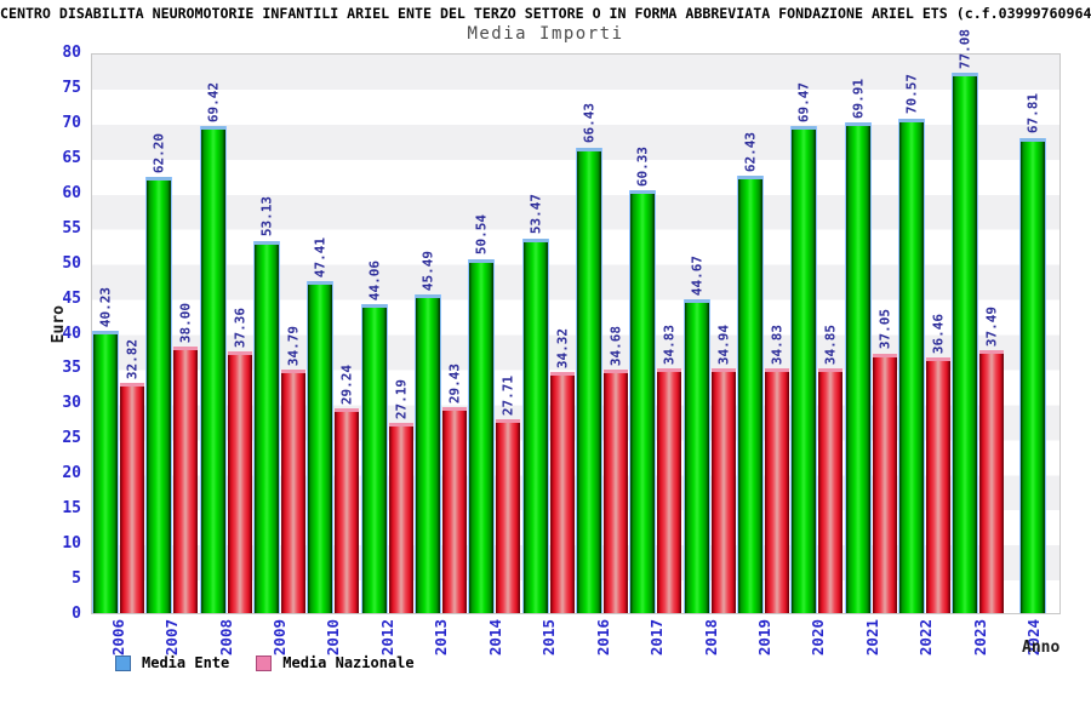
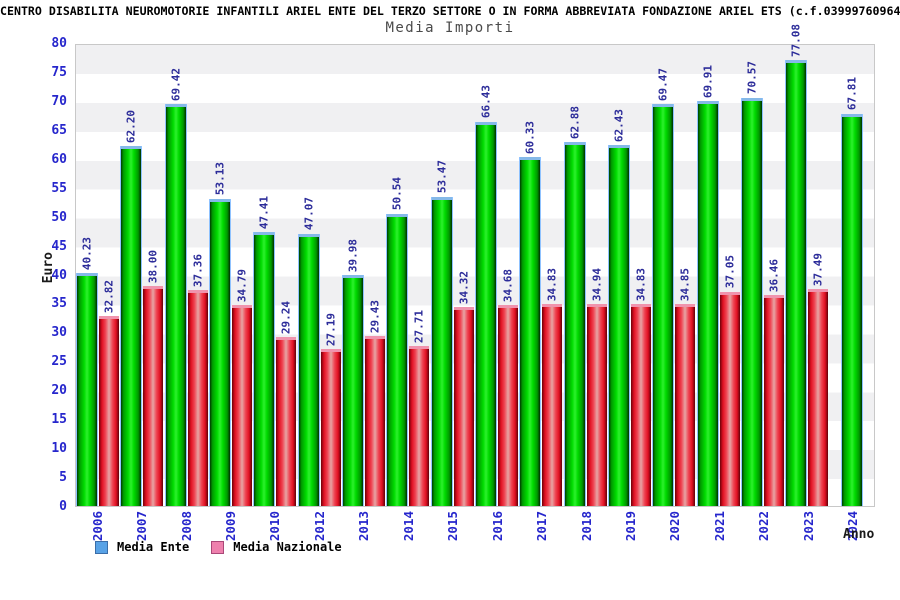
Media Ente/2012: 44.06 -> 47.07
Media Ente/2013: 45.49 -> 39.98
Media Ente/2018: 44.67 -> 62.88
